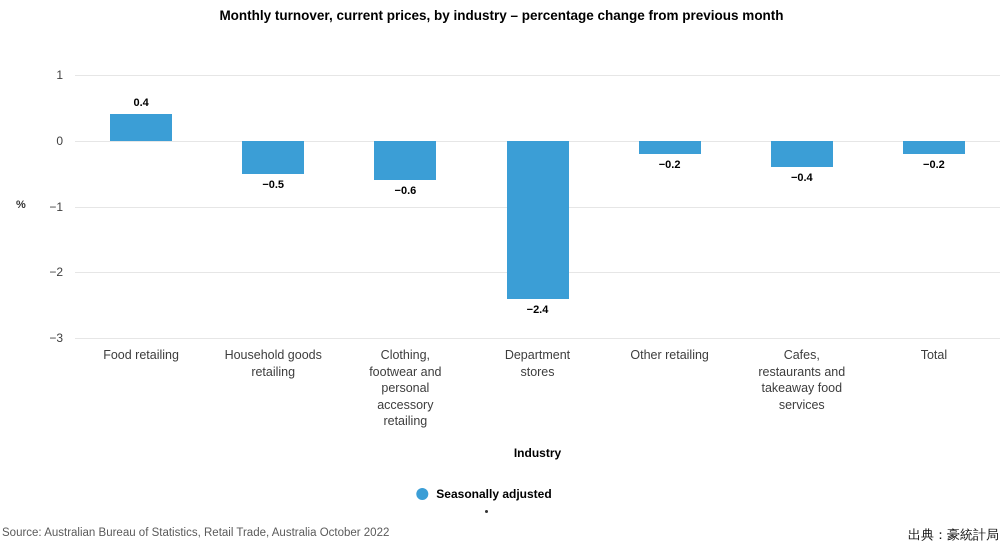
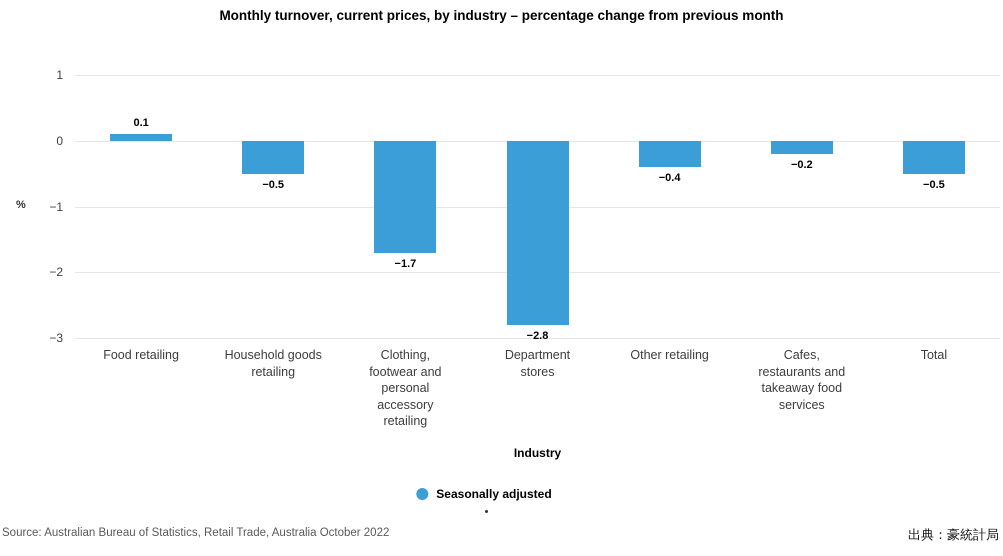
Food retailing: 0.4 -> 0.1
Clothing, footwear and personal accessory retailing: −0.6 -> −1.7
Department stores: −2.4 -> −2.8
Other retailing: −0.2 -> −0.4
Cafes, restaurants and takeaway food services: −0.4 -> −0.2
Total: −0.2 -> −0.5
